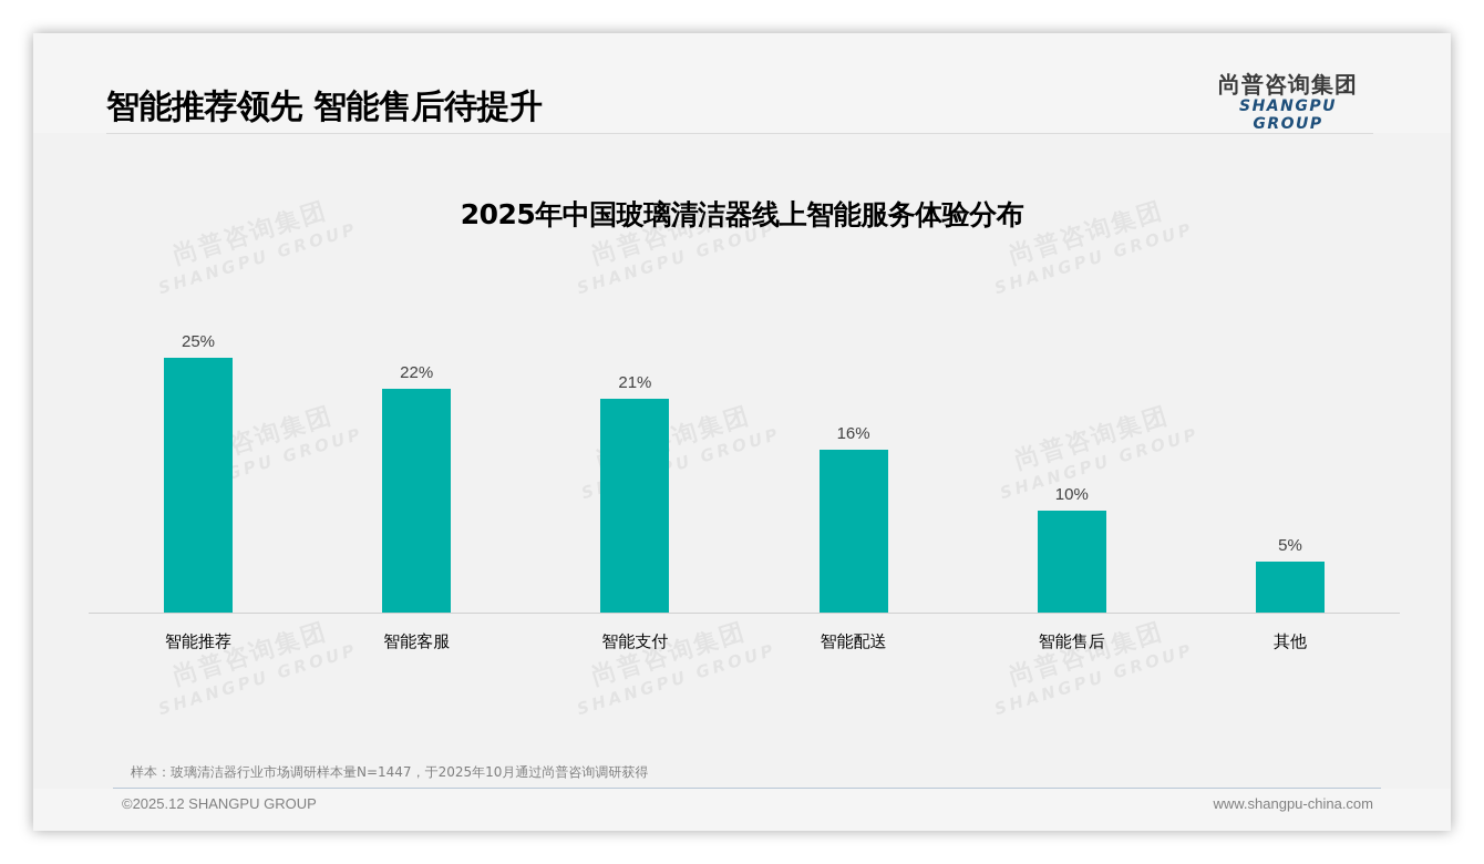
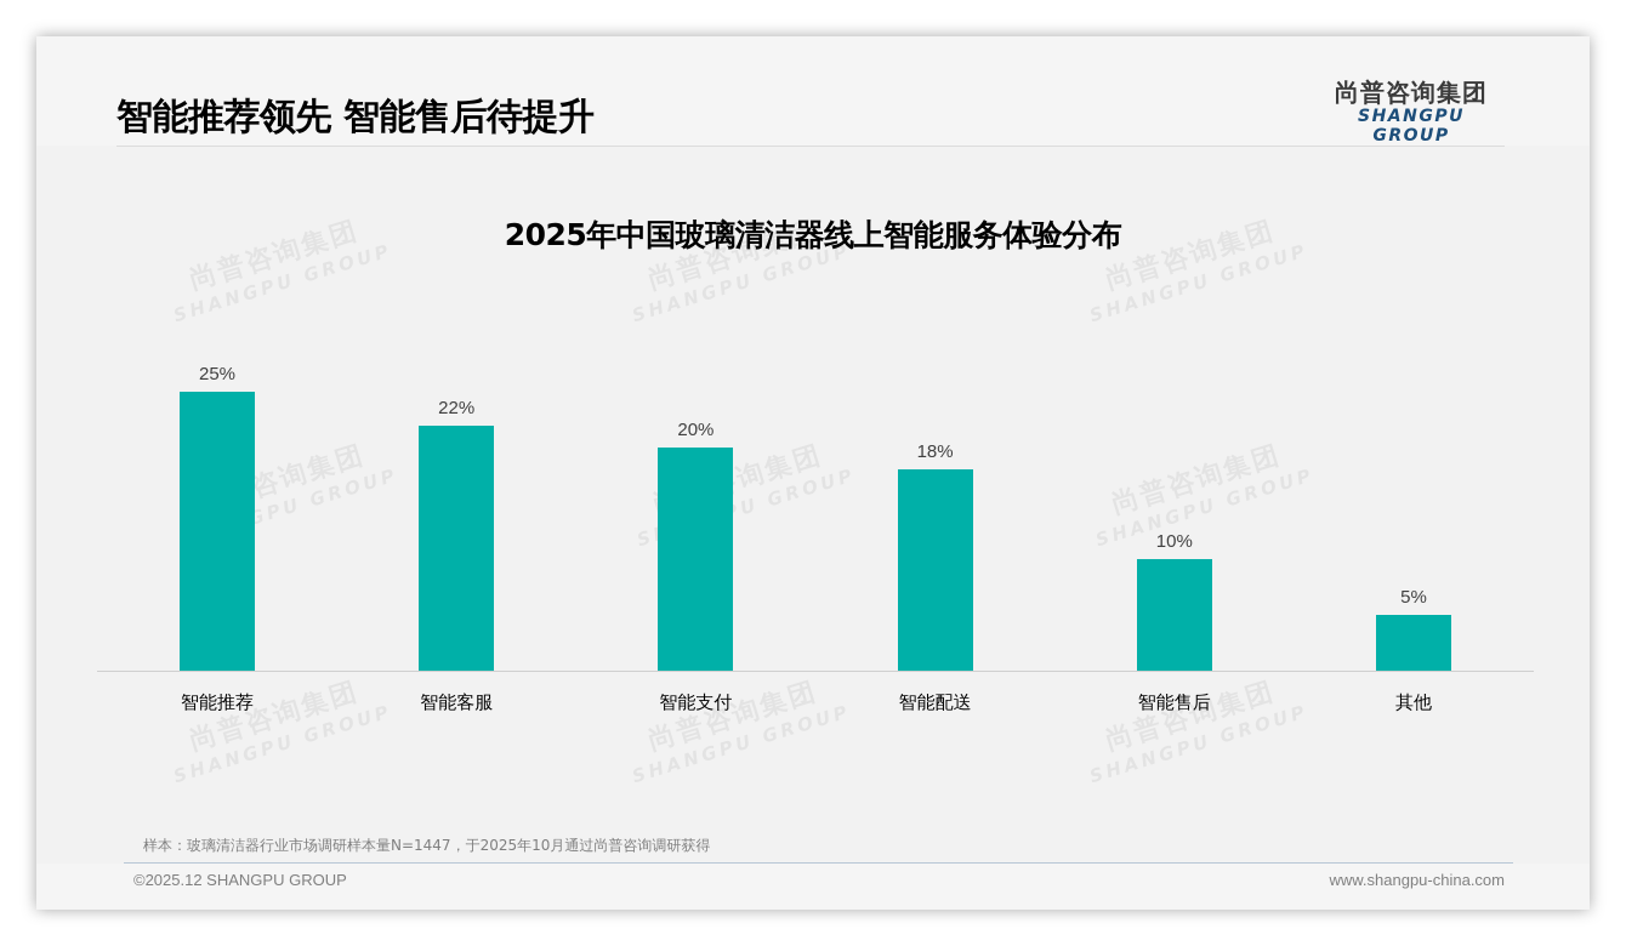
智能支付: 21% -> 20%
智能配送: 16% -> 18%
